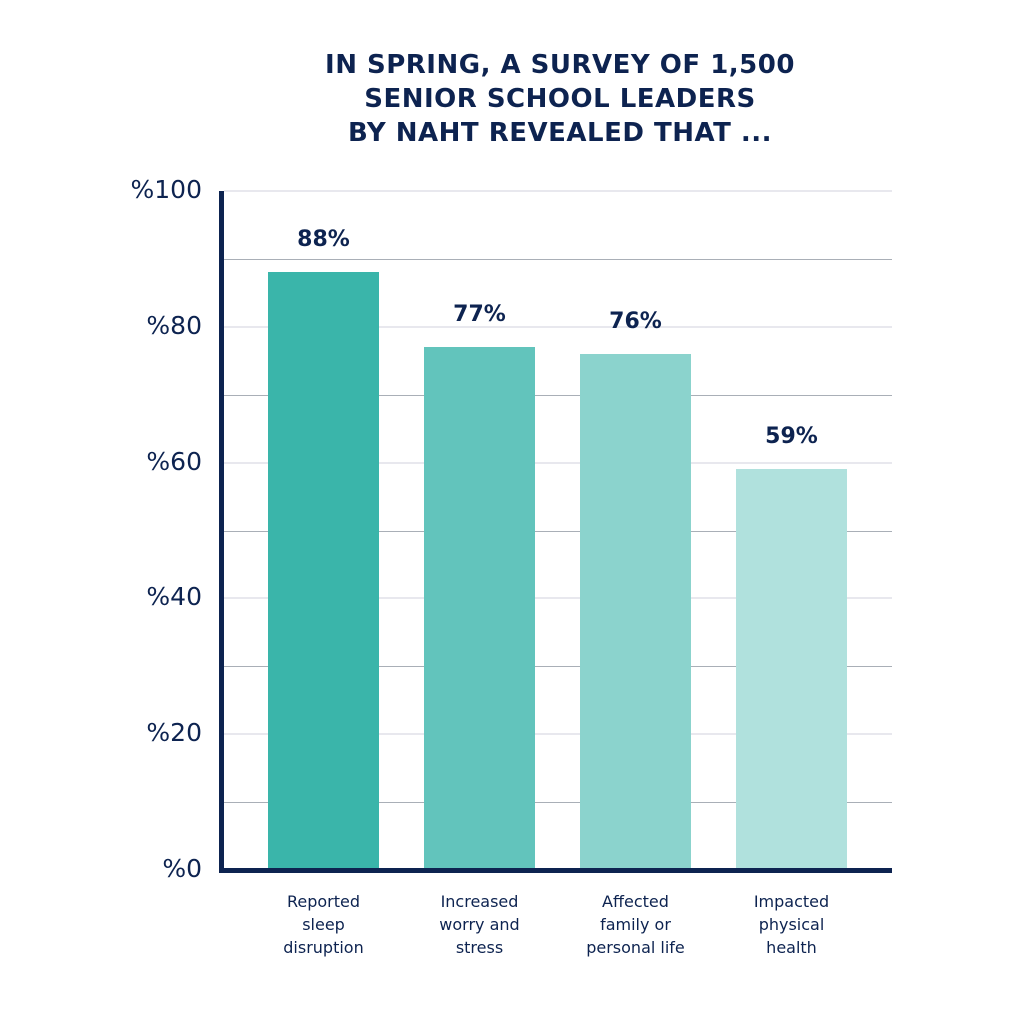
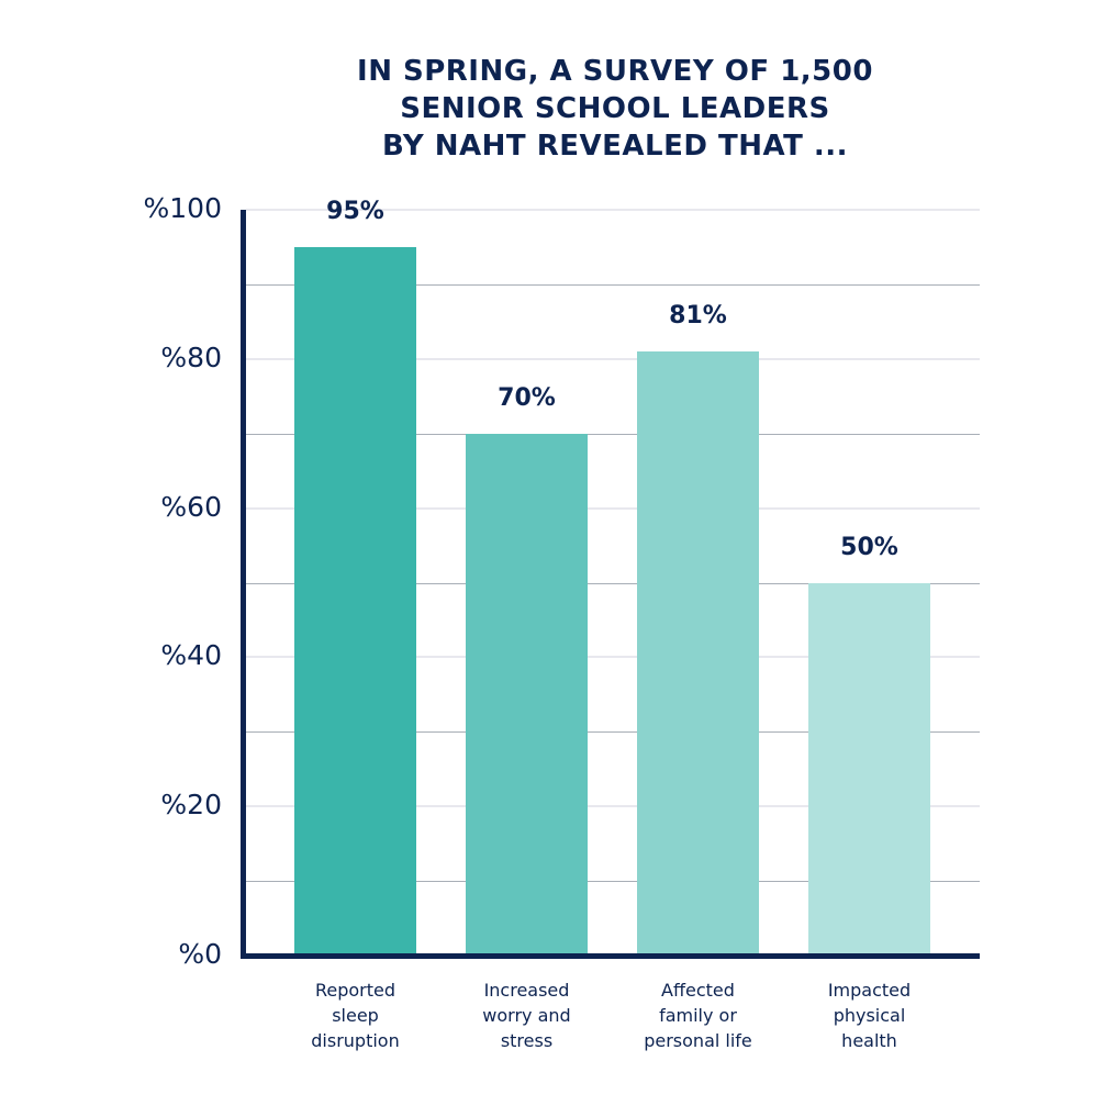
Reported sleep disruption: 88% -> 95%
Increased worry and stress: 77% -> 70%
Affected family or personal life: 76% -> 81%
Impacted physical health: 59% -> 50%
